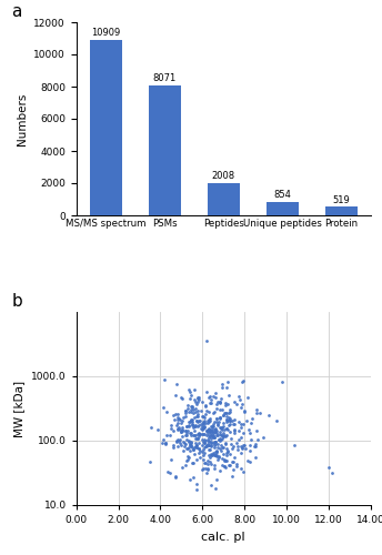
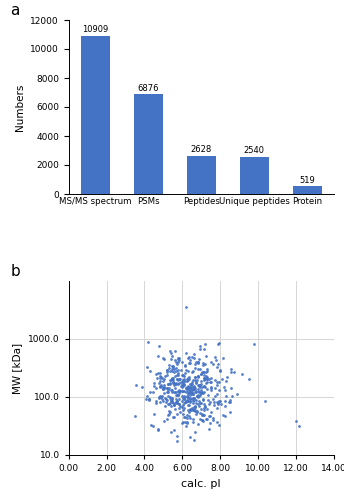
PSMs: 8071 -> 6876
Peptides: 2008 -> 2628
Unique peptides: 854 -> 2540
